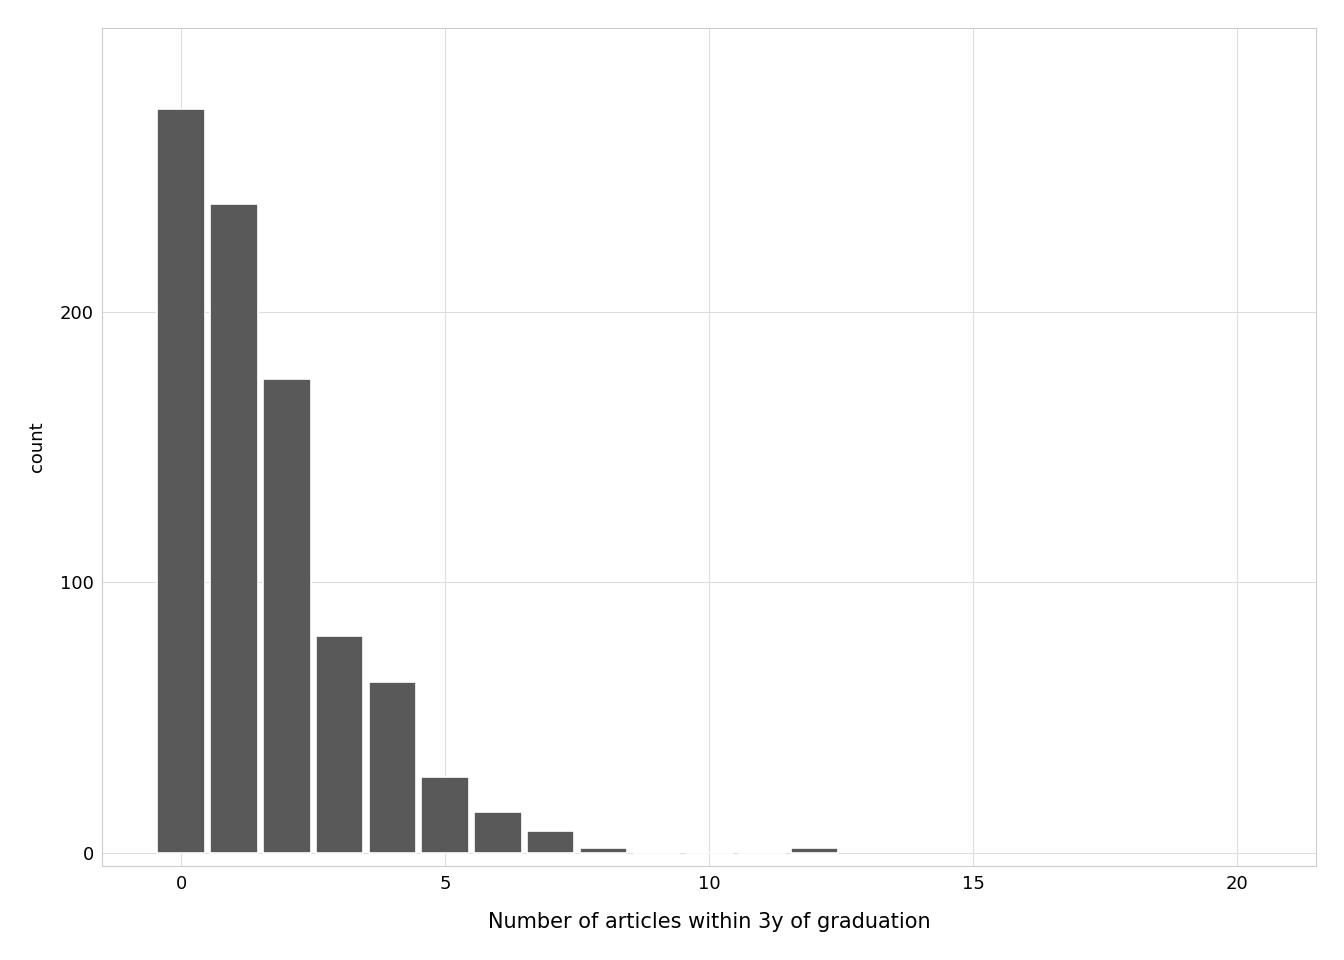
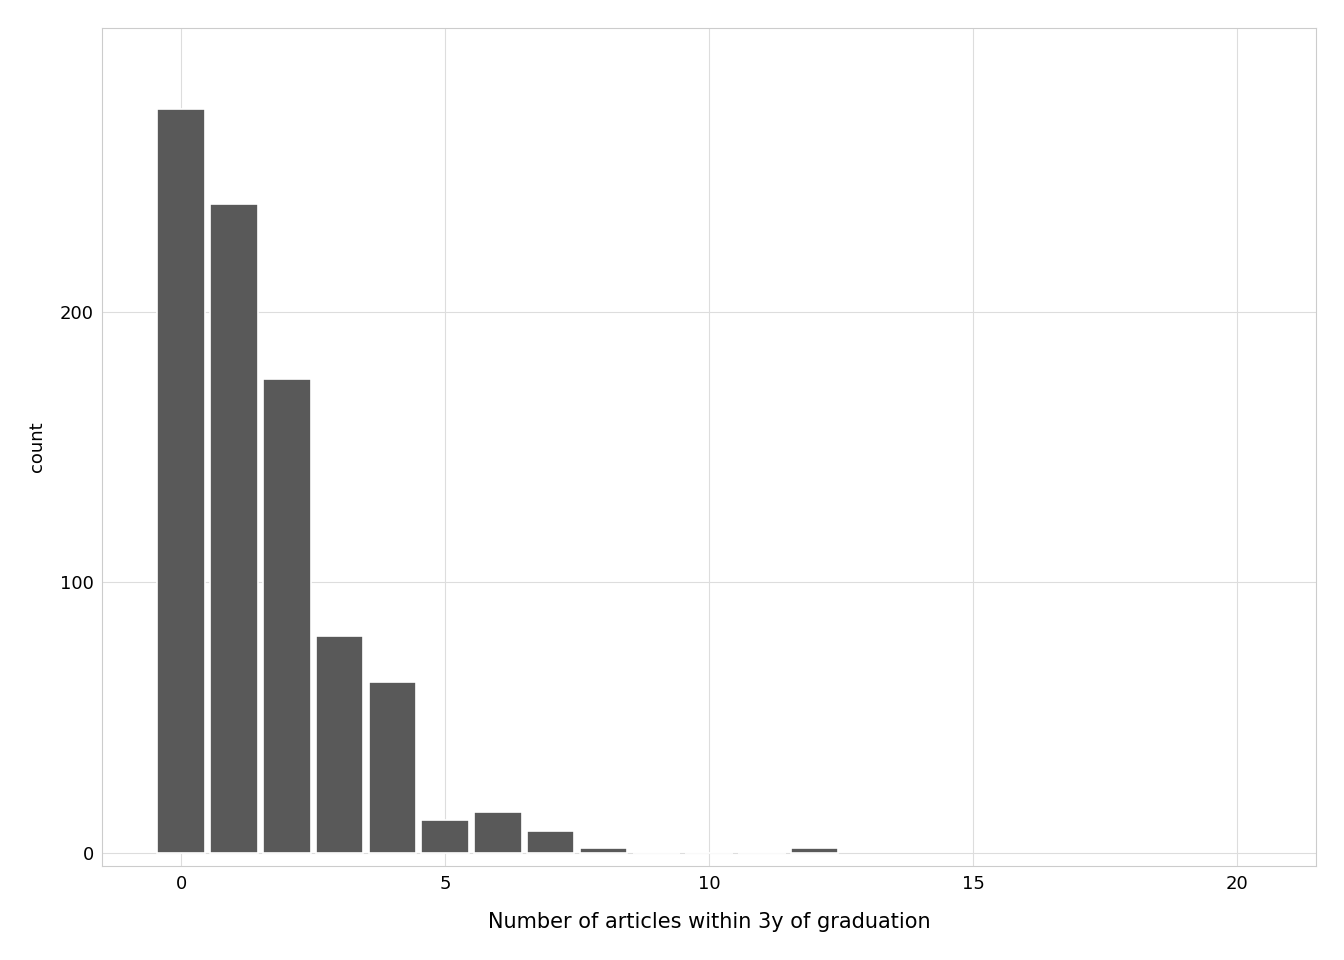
5: 28 -> 12
